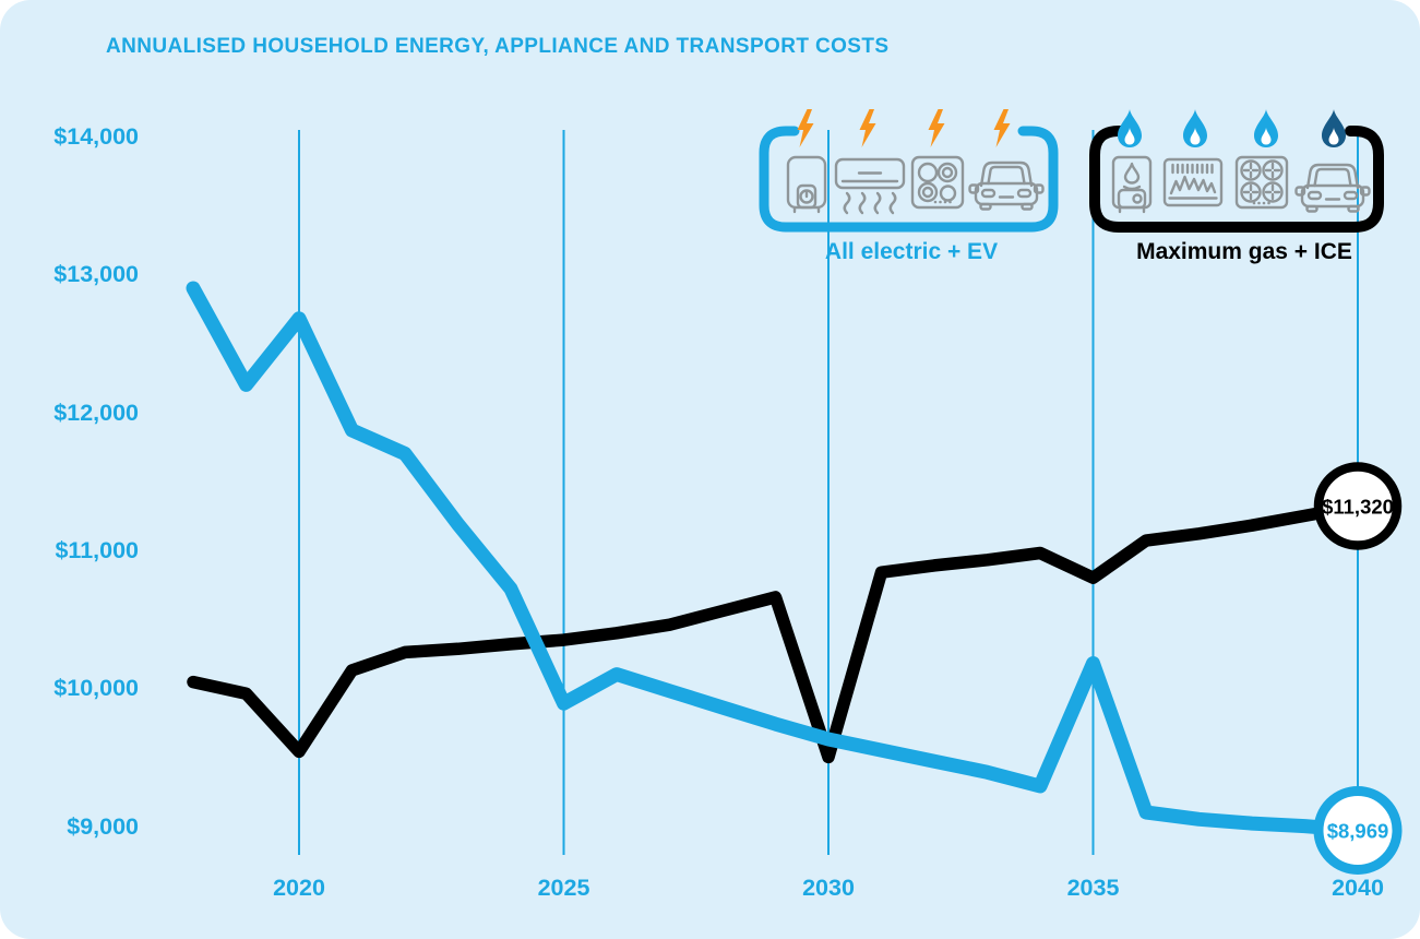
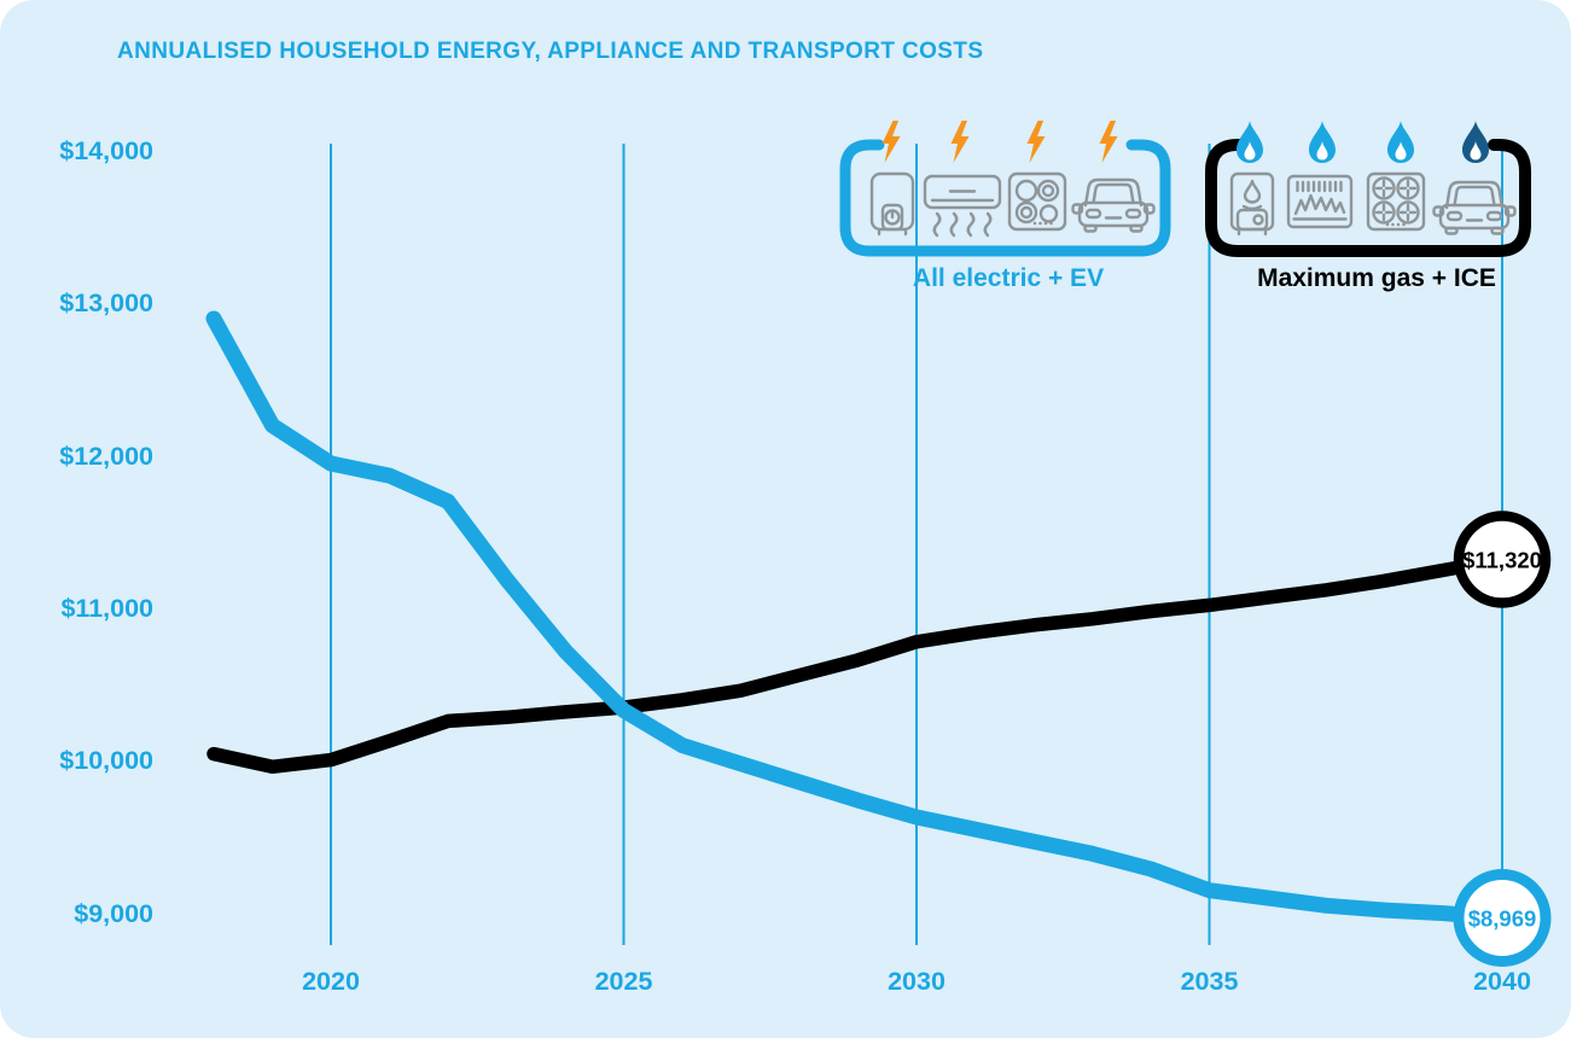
All electric + EV/2020: $12680 -> $11950
Maximum gas + ICE/2020: $9540 -> $10000
All electric + EV/2025: $9890 -> $10330
Maximum gas + ICE/2030: $9500 -> $10780
All electric + EV/2035: $10180 -> $9150
Maximum gas + ICE/2035: $10800 -> $11020
